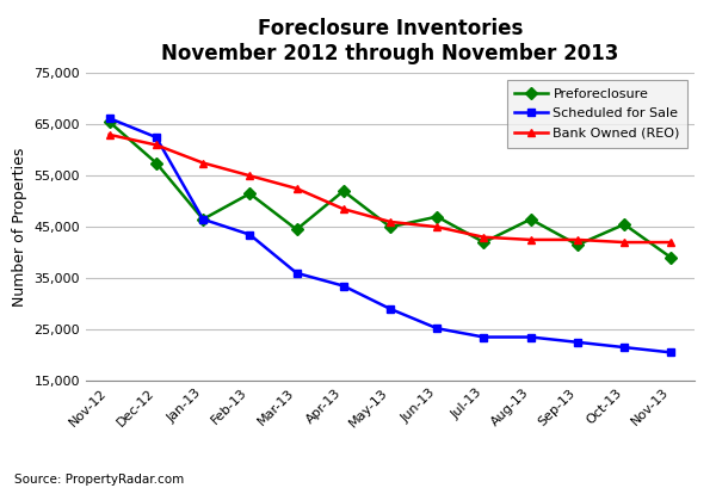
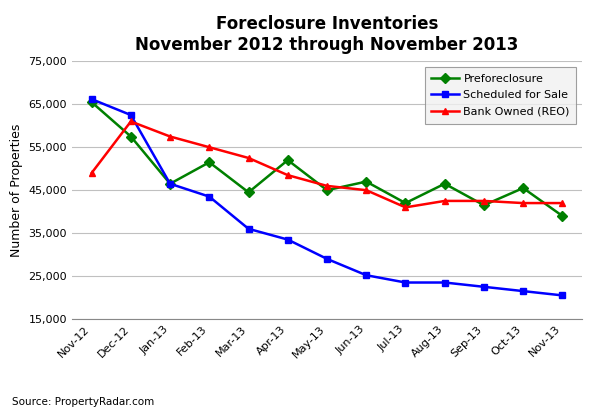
Bank Owned (REO)/Nov-12: 63,000 -> 49,000
Bank Owned (REO)/Jul-13: 43,000 -> 41,000
